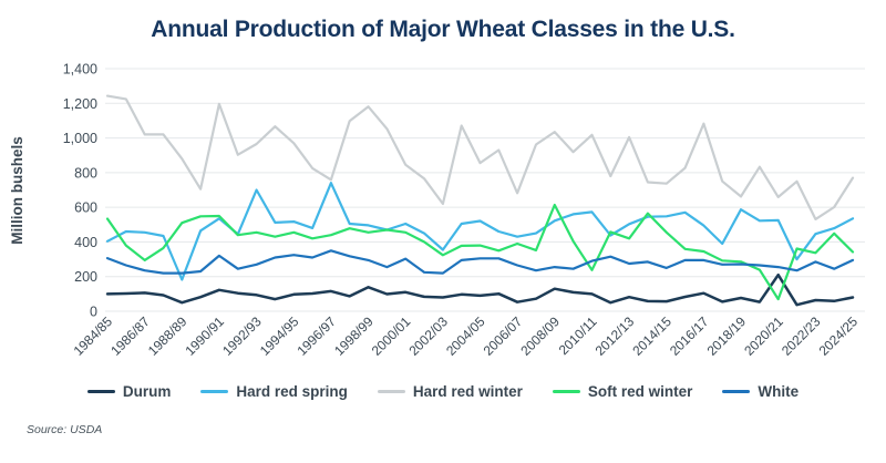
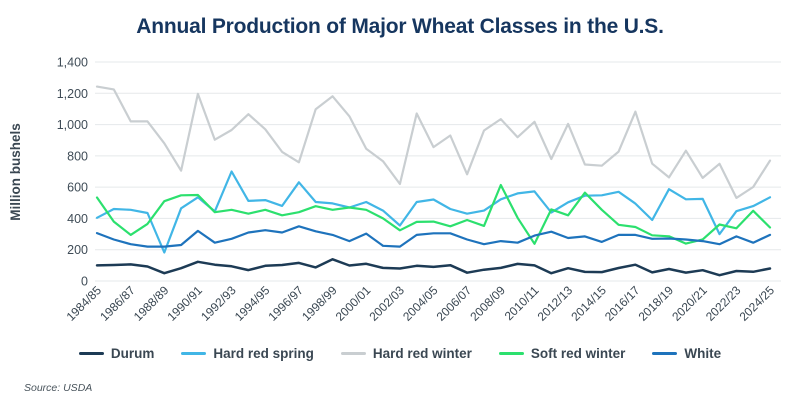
Hard red spring/1996/97: 740 -> 630
Durum/2008/09: 130 -> 80
Durum/2020/21: 210 -> 70
Soft red winter/2020/21: 70 -> 270
